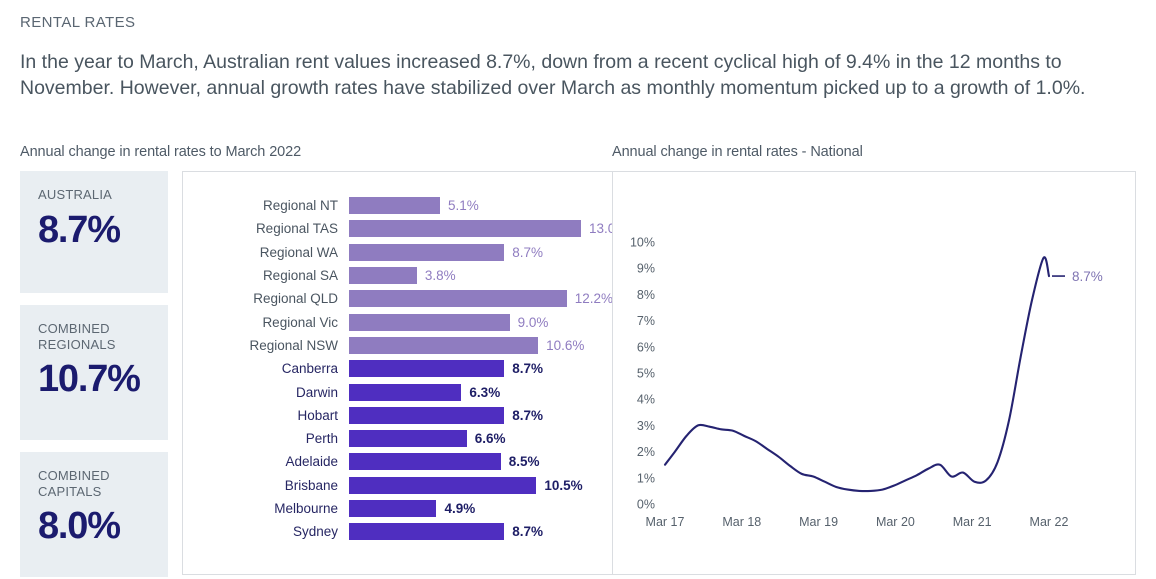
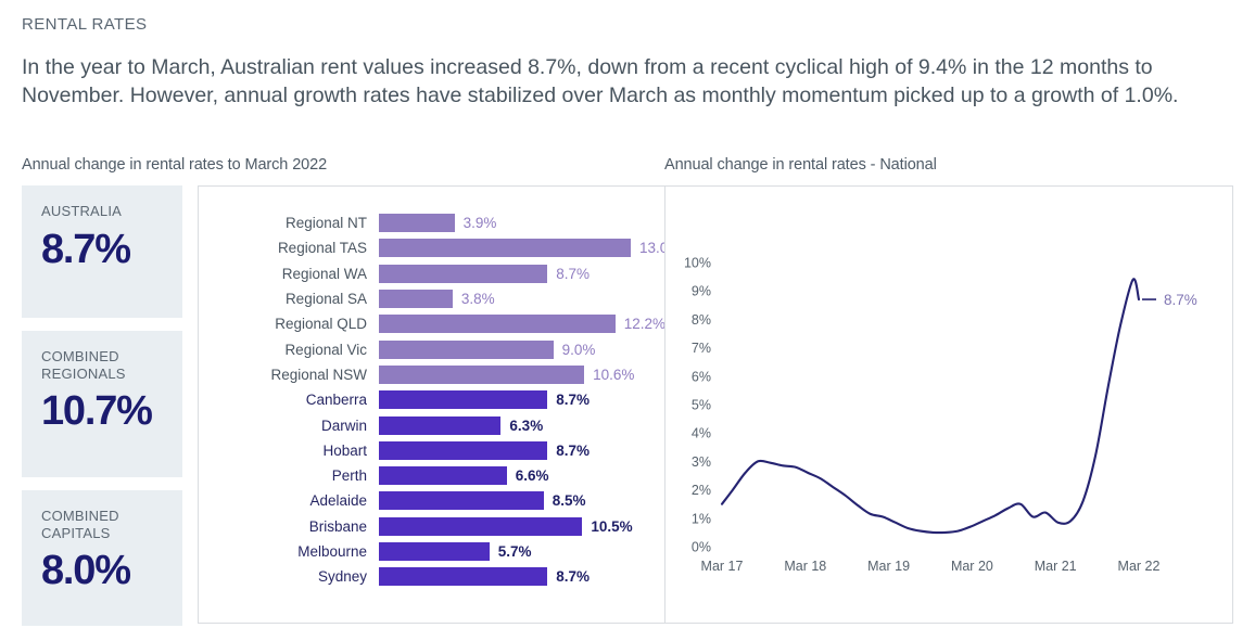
Annual change in rental rates to March 2022/Regional NT: 5.1% -> 3.9%
Annual change in rental rates to March 2022/Melbourne: 4.9% -> 5.7%
